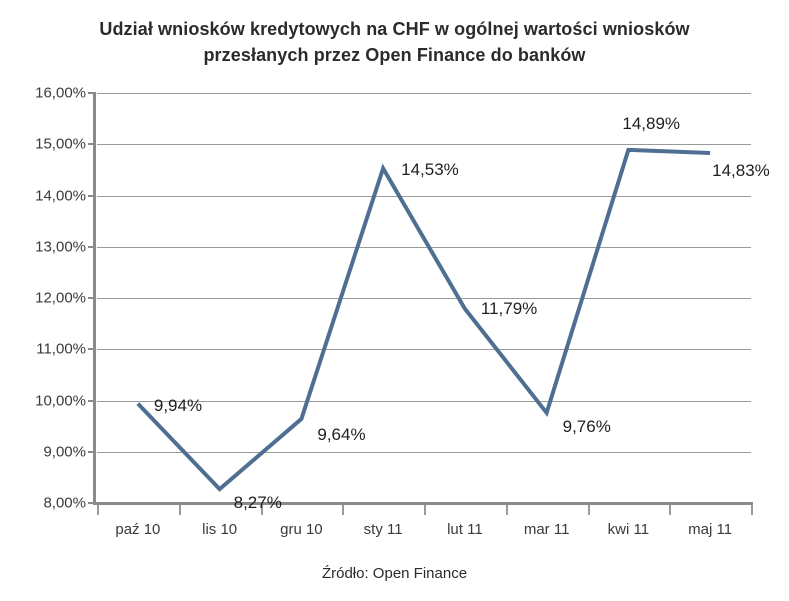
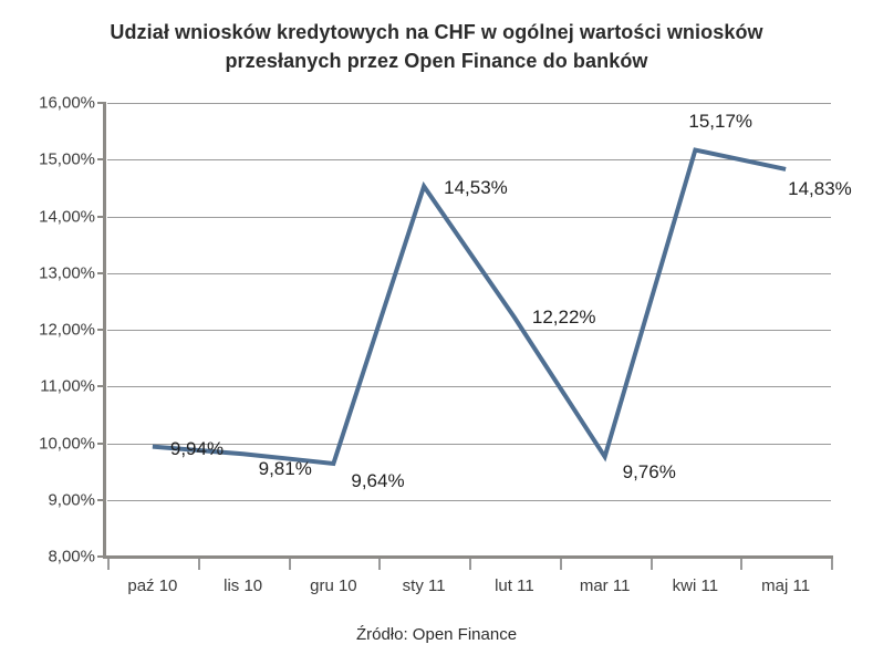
lis 10: 8,27% -> 9,81%
lut 11: 11,79% -> 12,22%
kwi 11: 14,89% -> 15,17%
